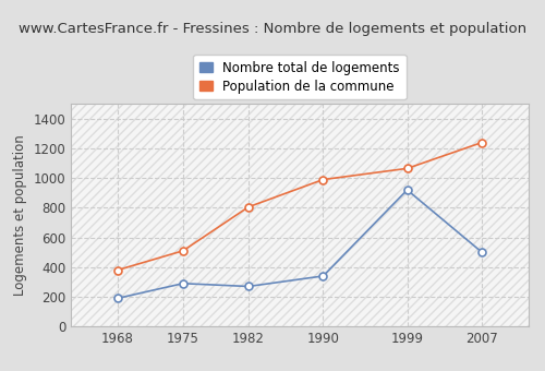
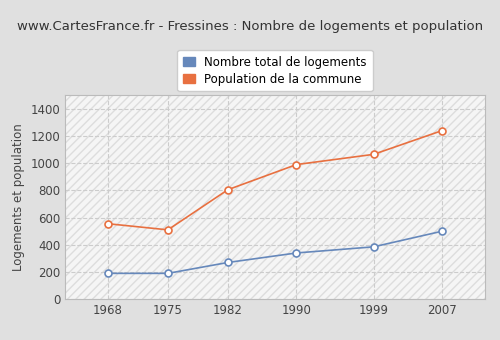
Population de la commune/1968: 380 -> 560
Nombre total de logements/1975: 290 -> 190
Nombre total de logements/1999: 920 -> 380
